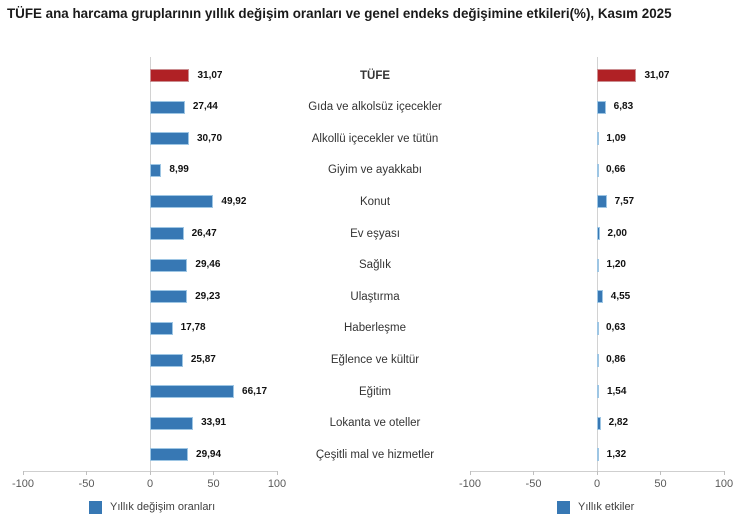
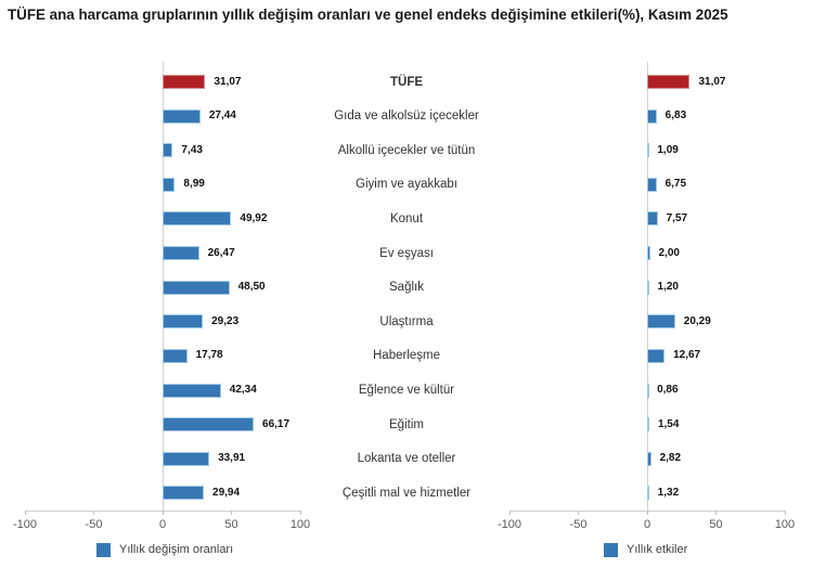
Yıllık değişim oranları/Alkollü içecekler ve tütün: 30,70 -> 7,43
Yıllık etkiler/Giyim ve ayakkabı: 0,66 -> 6,75
Yıllık değişim oranları/Sağlık: 29,46 -> 48,50
Yıllık etkiler/Ulaştırma: 4,55 -> 20,29
Yıllık etkiler/Haberleşme: 0,63 -> 12,67
Yıllık değişim oranları/Eğlence ve kültür: 25,87 -> 42,34
